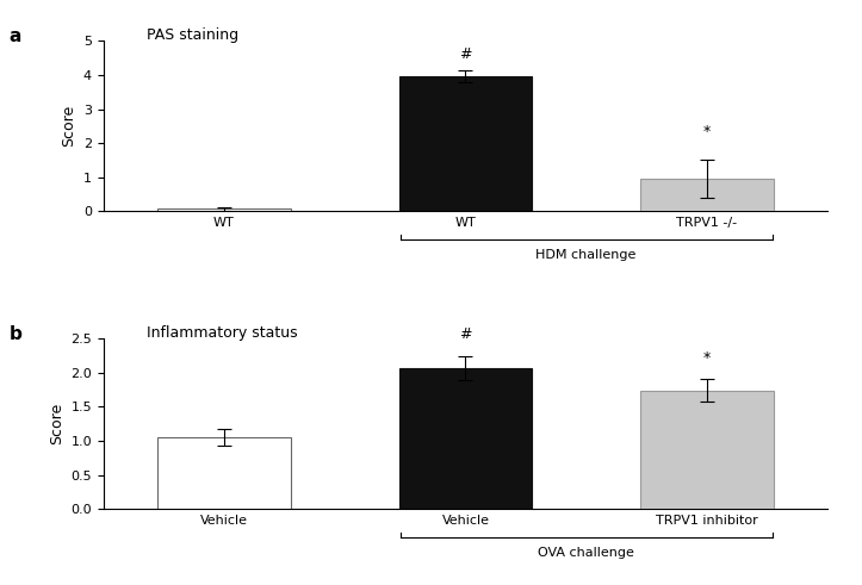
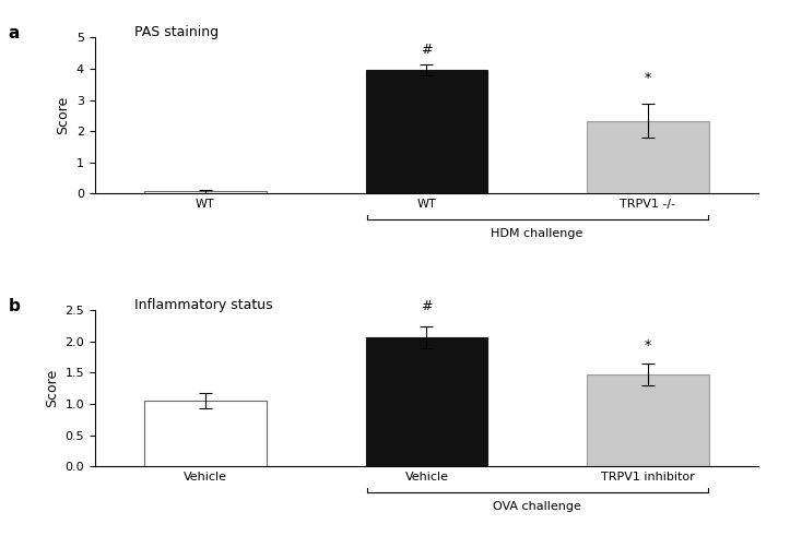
TRPV1 -/-: 0.95 -> 2.33
TRPV1 inhibitor: 1.74 -> 1.47
